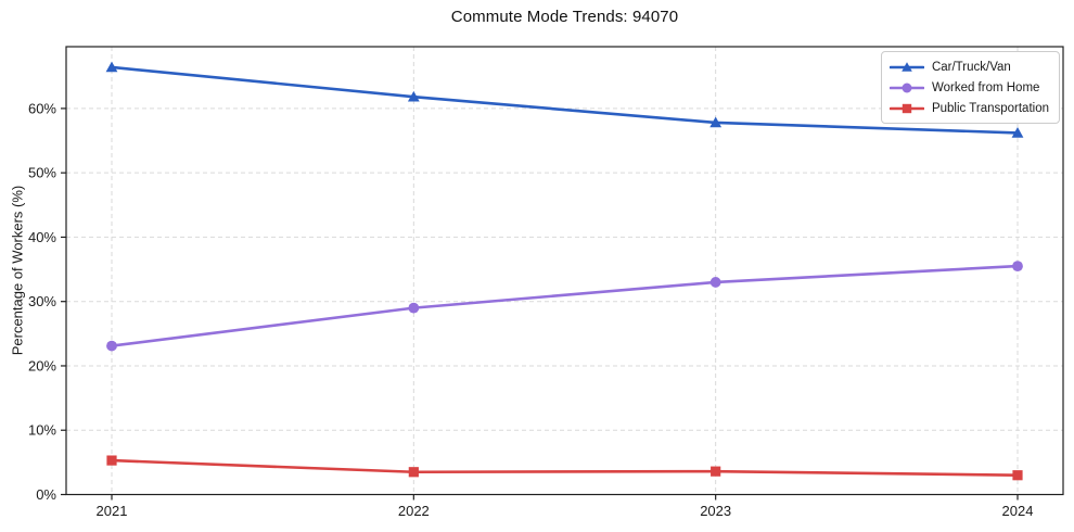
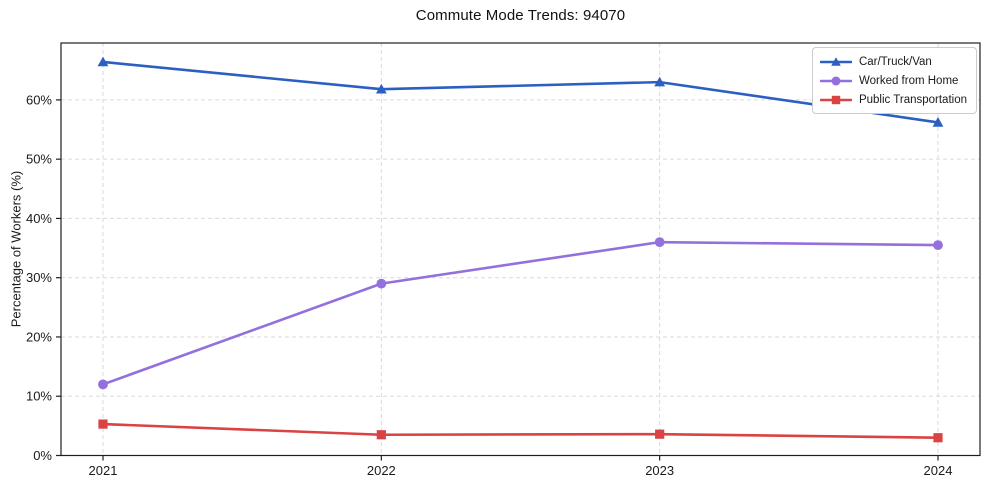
Worked from Home/2021: 23% -> 12%
Car/Truck/Van/2023: 58% -> 63%
Worked from Home/2023: 33% -> 36%
